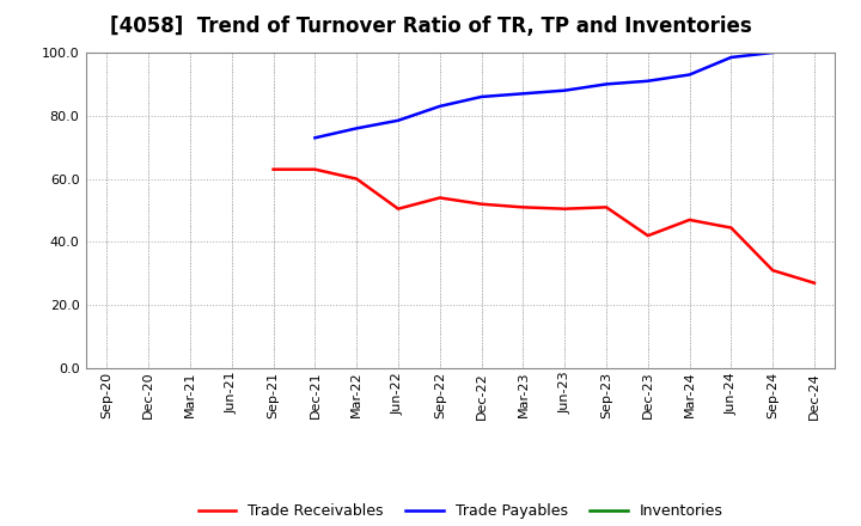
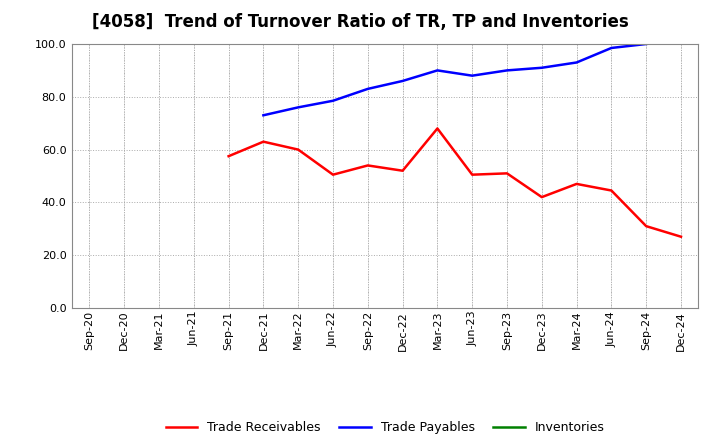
Trade Receivables/Sep-21: 63.0 -> 57.5
Trade Receivables/Mar-23: 51.0 -> 68.0
Trade Payables/Mar-23: 87.0 -> 90.0
